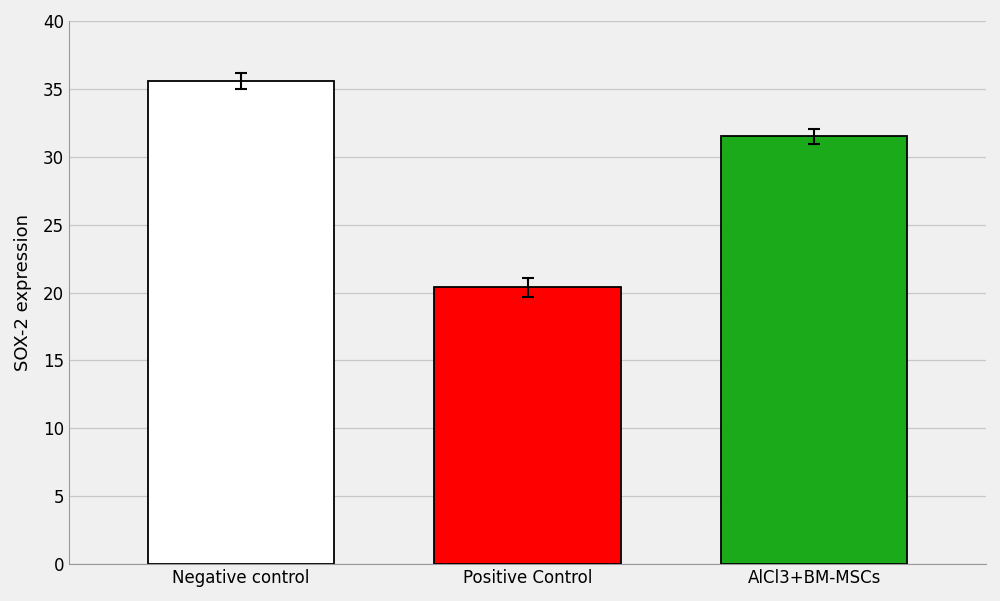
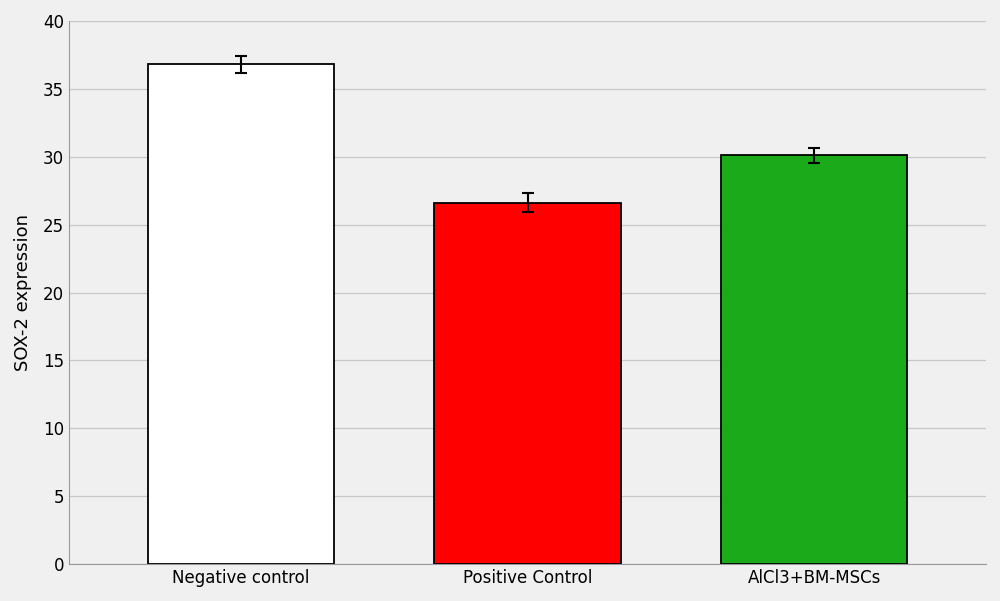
Negative control: 35.6 -> 36.8
Positive Control: 20.4 -> 26.6
AlCl3+BM-MSCs: 31.5 -> 30.1
